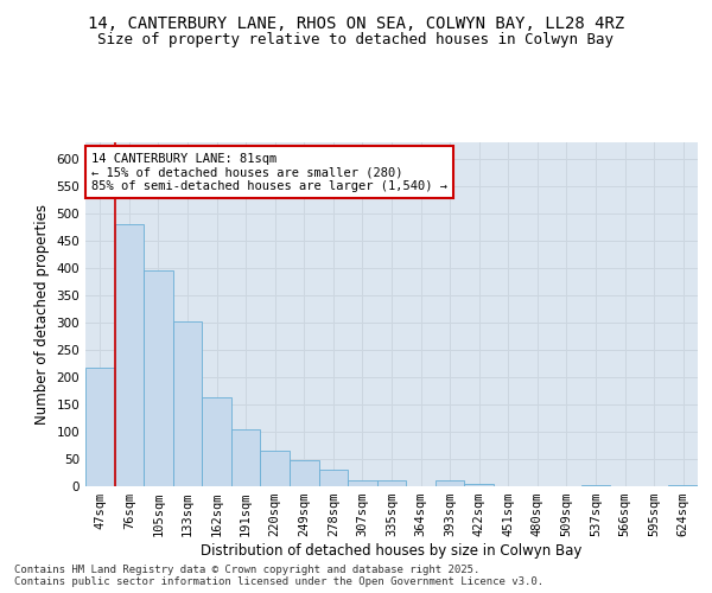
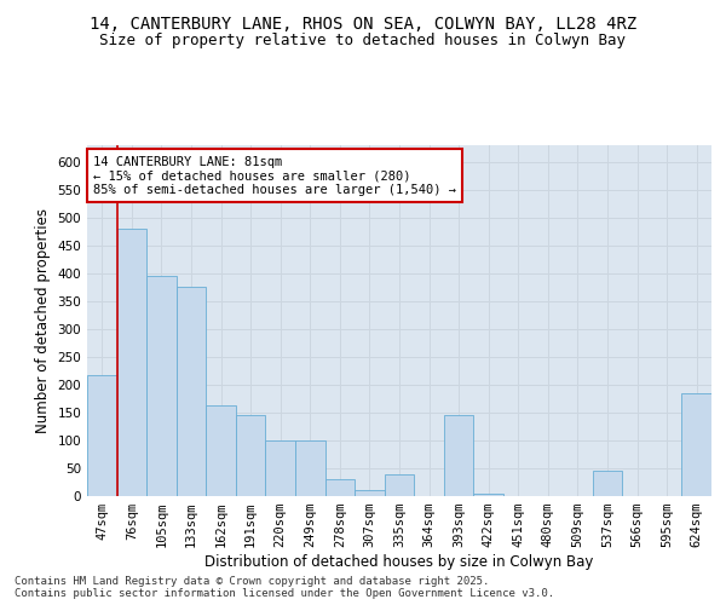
133sqm: 302 -> 375
191sqm: 105 -> 145
220sqm: 65 -> 100
249sqm: 47 -> 100
335sqm: 10 -> 40
393sqm: 10 -> 145
537sqm: 2 -> 45
624sqm: 2 -> 185
